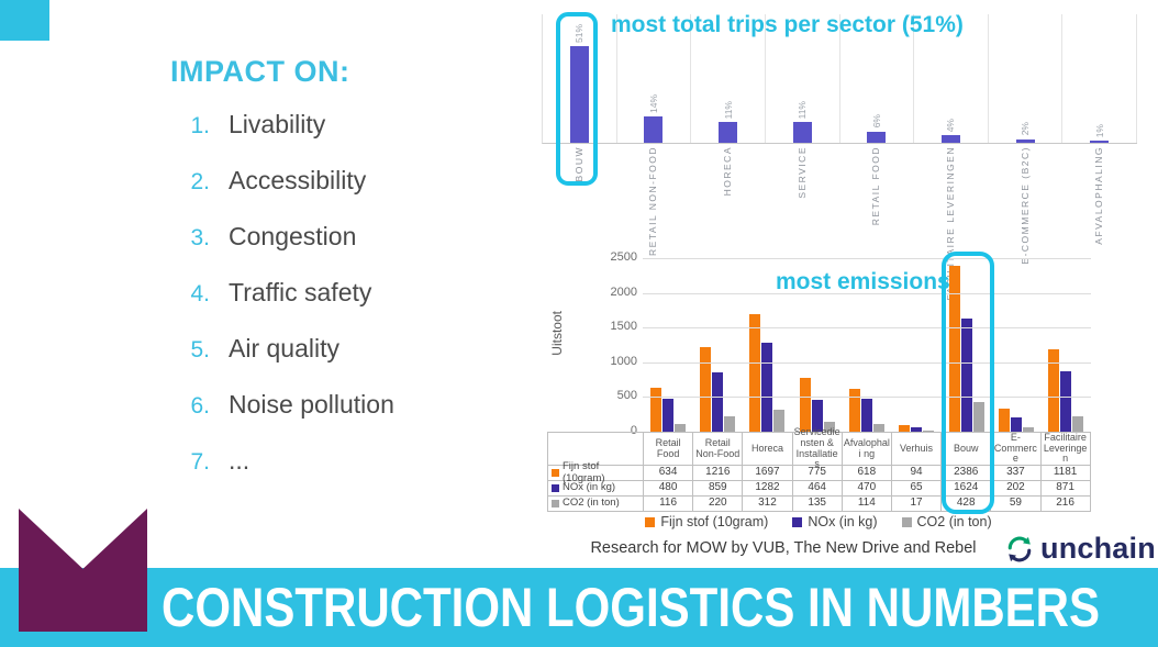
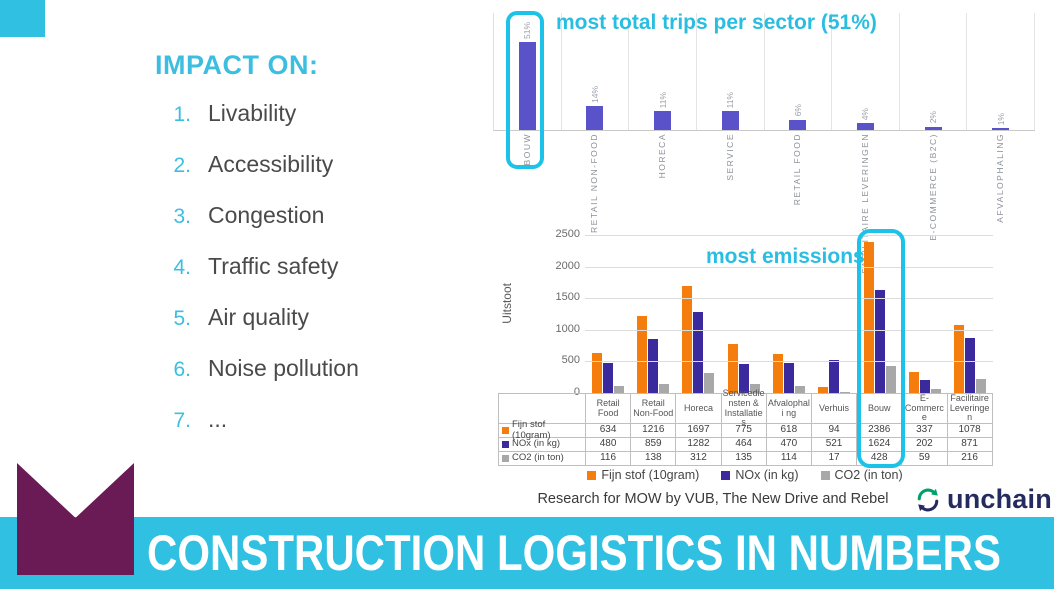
most emissions/CO2 (in ton)/Retail Non-Food: 220 -> 138
most emissions/NOx (in kg)/Verhuis: 65 -> 521
most emissions/Fijn stof (10gram)/Facilitaire Leveringen: 1181 -> 1078
